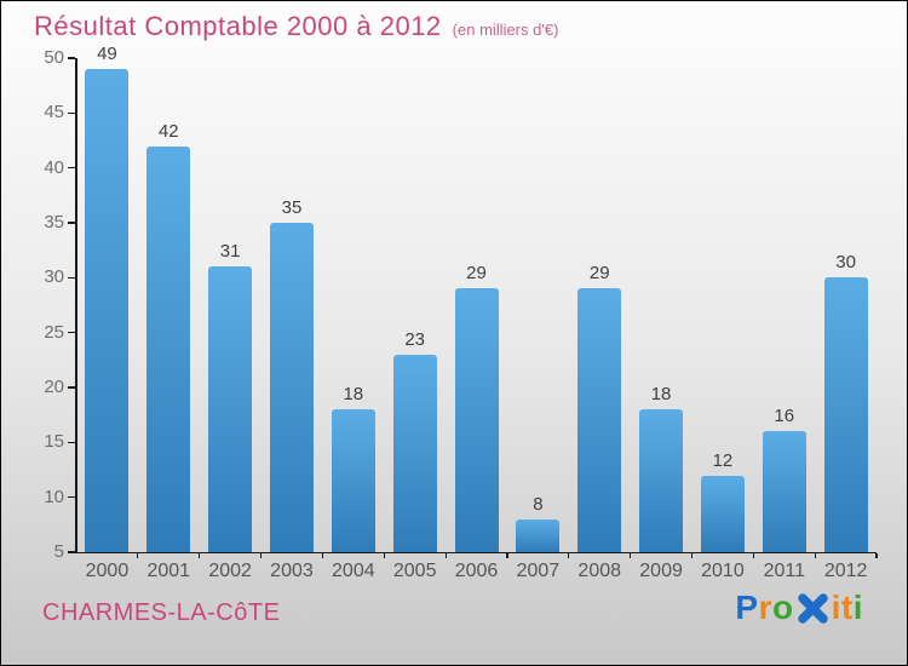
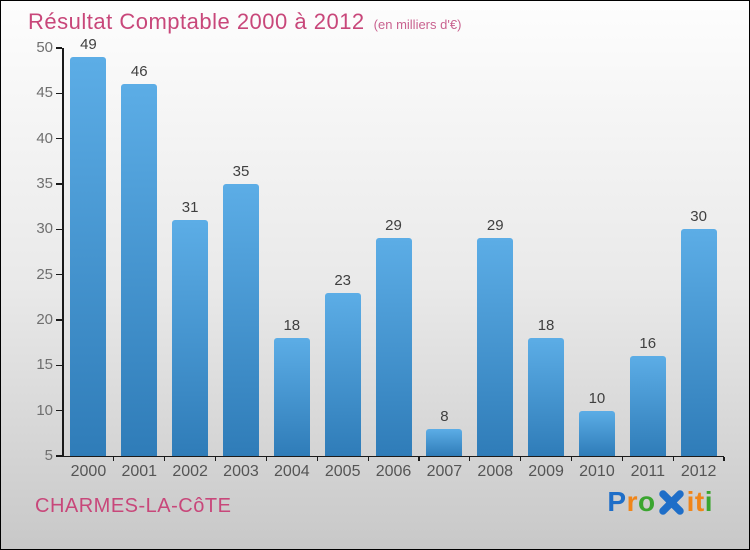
2001: 42 -> 46
2010: 12 -> 10
